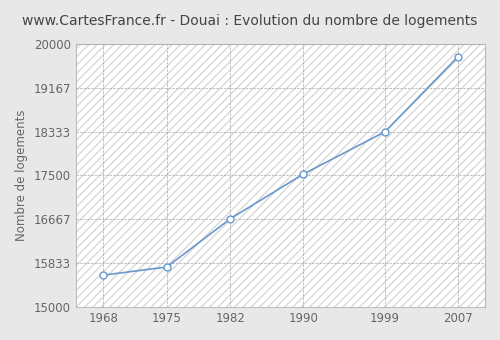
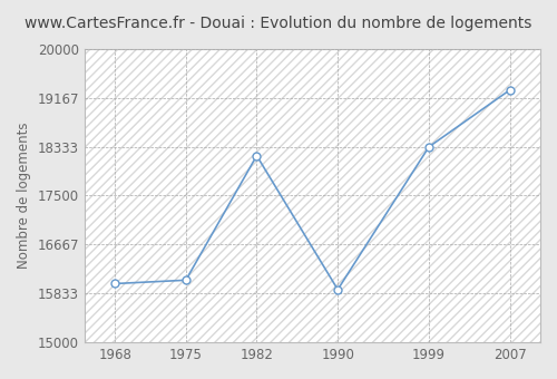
1968: 15610 -> 16000
1975: 15760 -> 16060
1982: 16680 -> 18180
1990: 17520 -> 15900
2007: 19750 -> 19300
